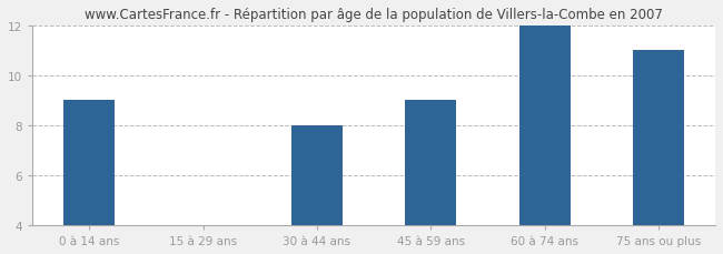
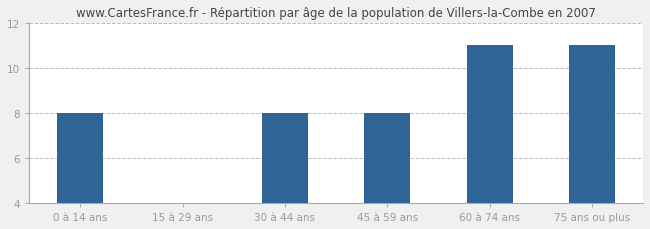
0 à 14 ans: 9.0 -> 8.0
45 à 59 ans: 9.0 -> 8.0
60 à 74 ans: 12.0 -> 11.0
